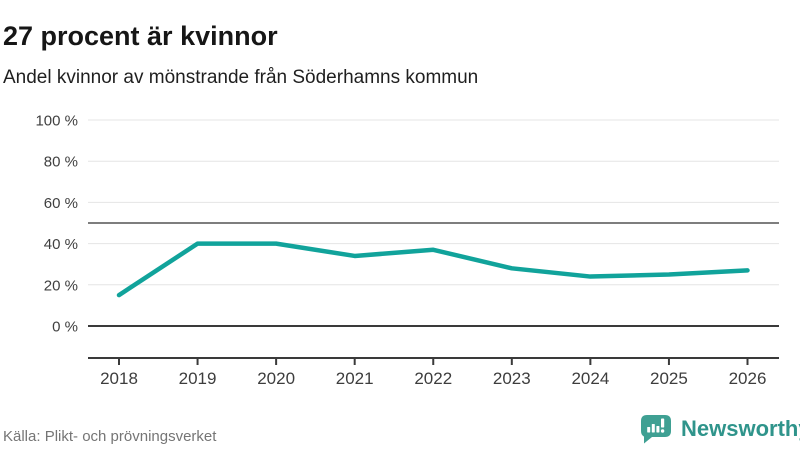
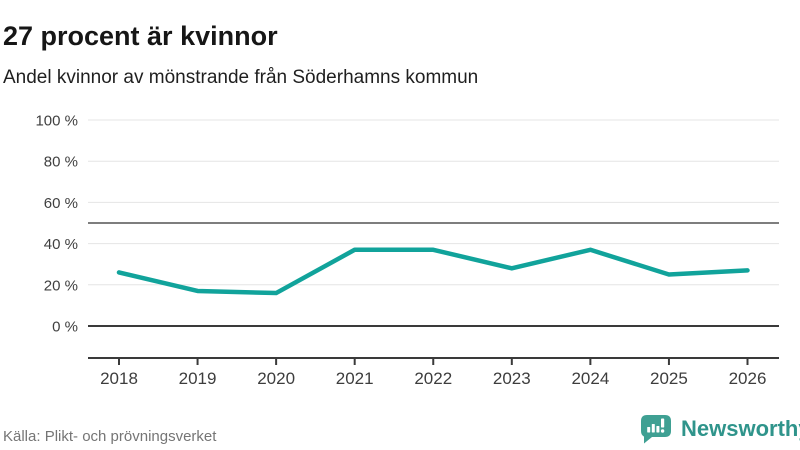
2018: 15% -> 26%
2019: 40% -> 17%
2020: 40% -> 16%
2021: 34% -> 37%
2024: 24% -> 37%
